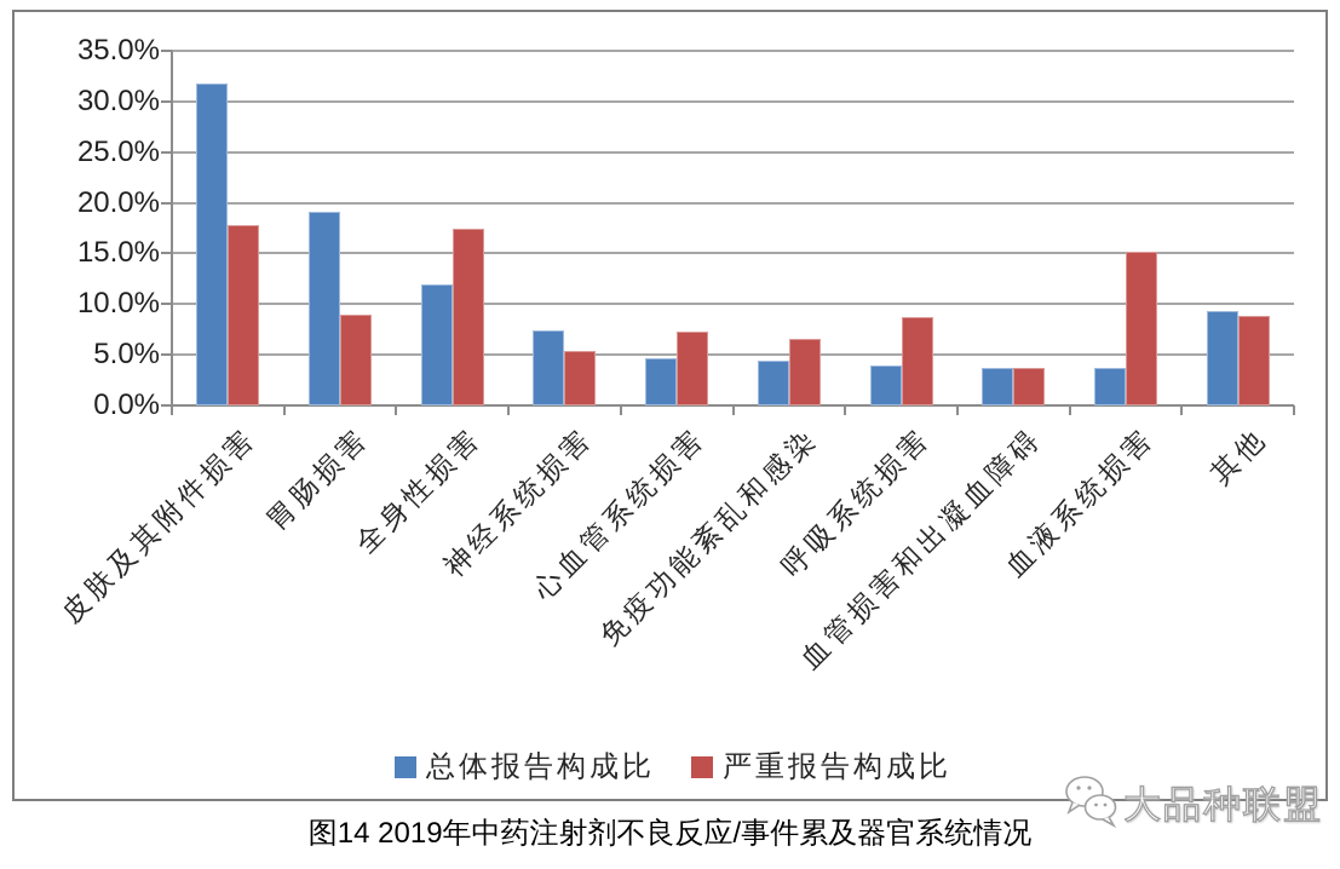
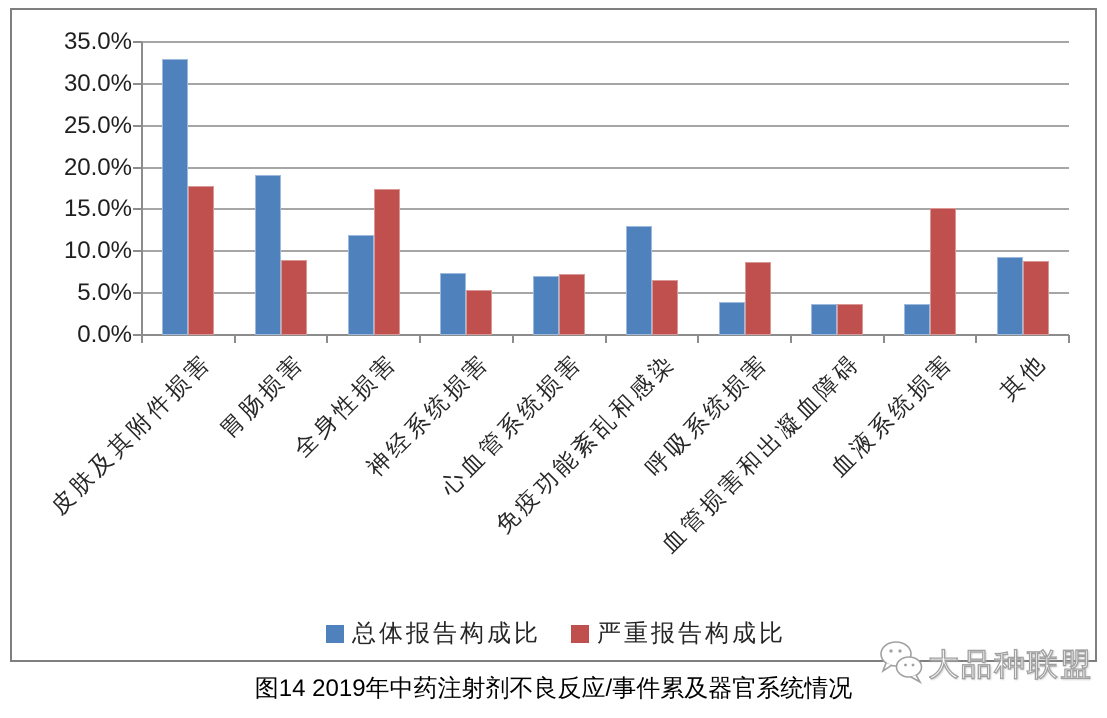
总体报告构成比/皮肤及其附件损害: 32% -> 33%
总体报告构成比/心血管系统损害: 5% -> 7%
总体报告构成比/免疫功能紊乱和感染: 4% -> 13%
